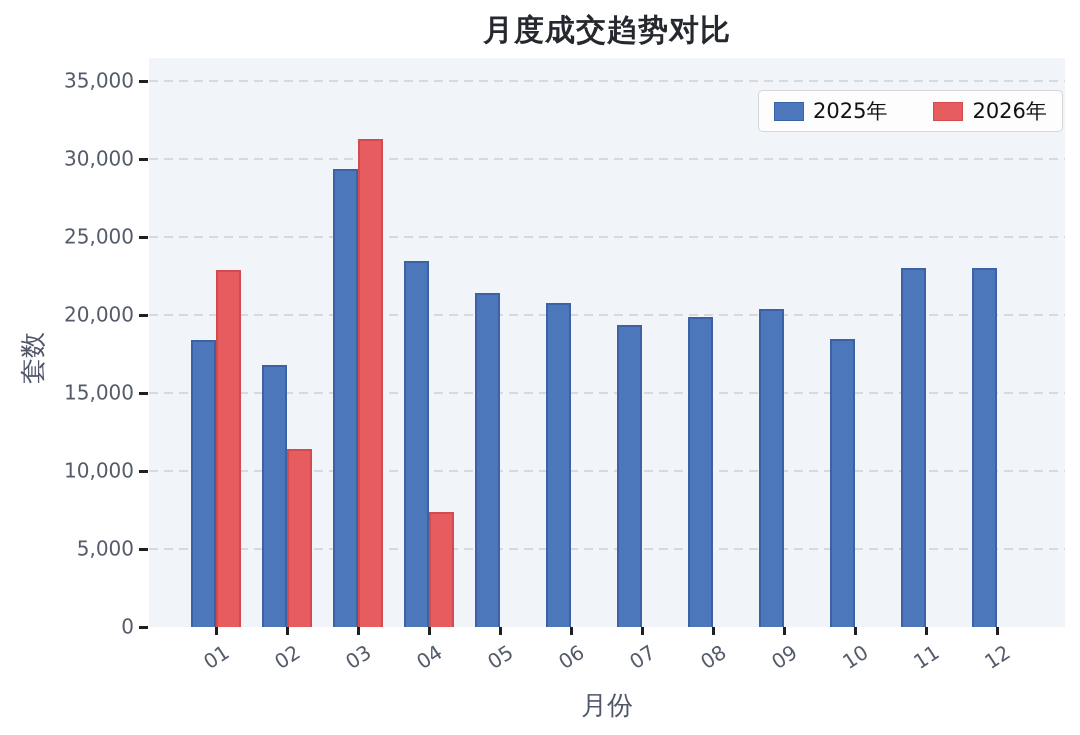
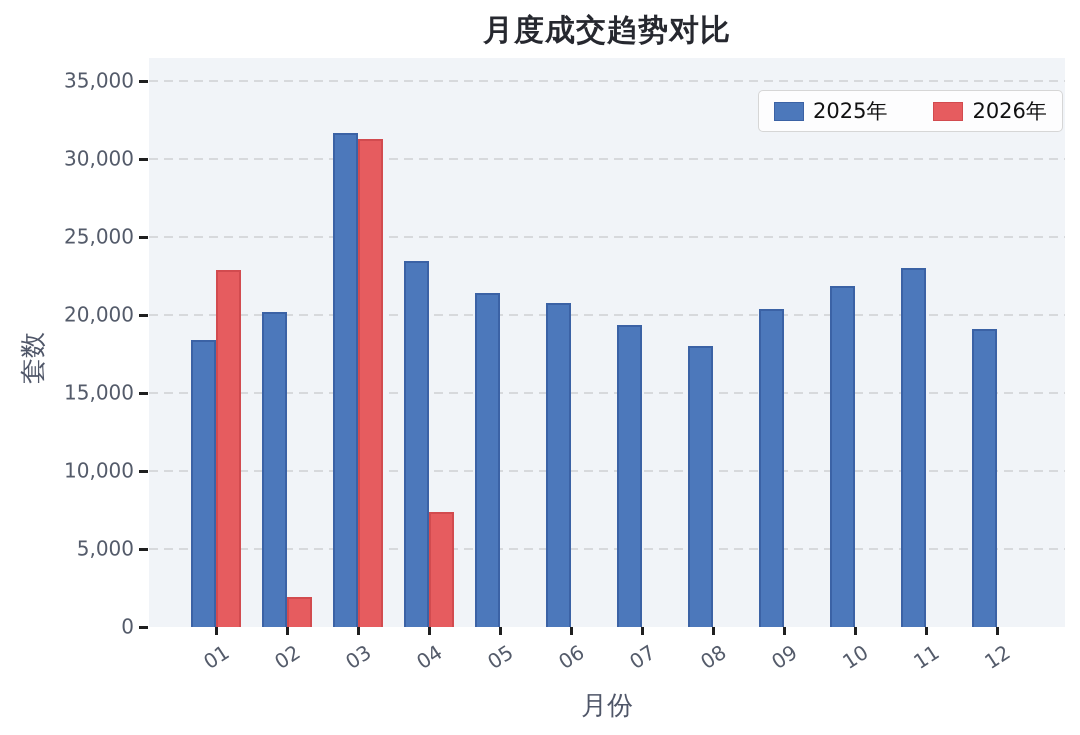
2025年/02: 16800 -> 20200
2026年/02: 11400 -> 1900
2025年/03: 29400 -> 31700
2025年/08: 19900 -> 18000
2025年/10: 18500 -> 21900
2025年/12: 23000 -> 19100
